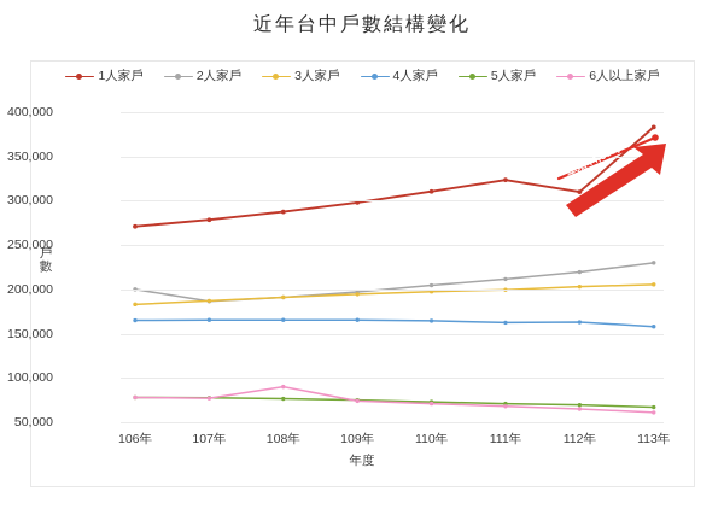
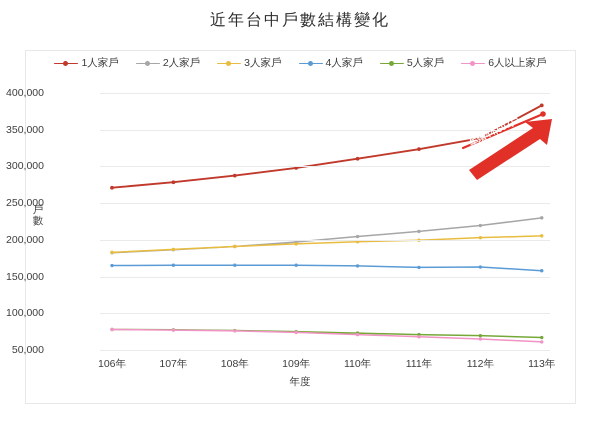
2人家戶/106年: 200000 -> 180000
6人以上家戶/108年: 90000 -> 80000
1人家戶/112年: 310000 -> 340000
